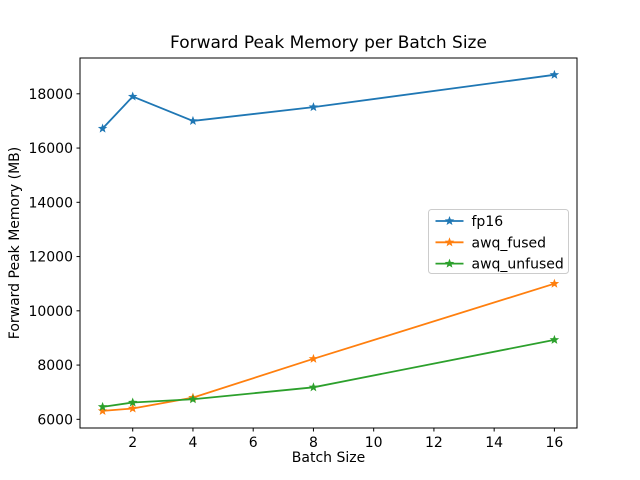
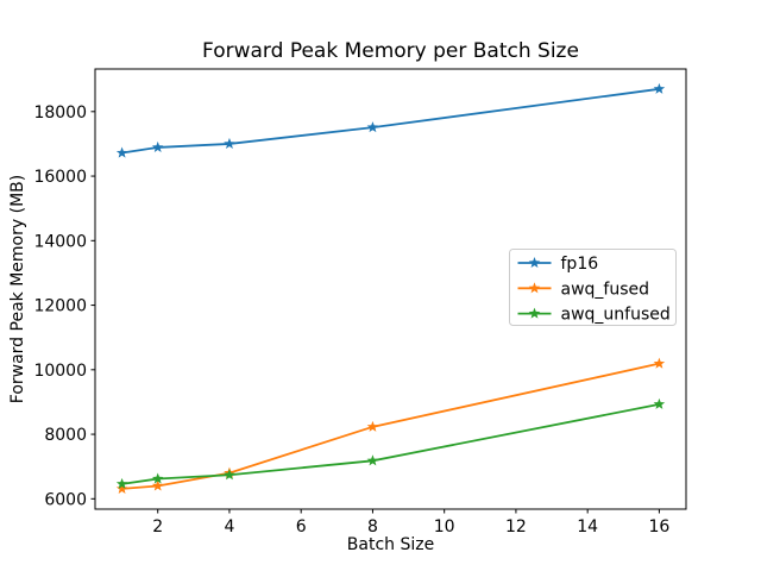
fp16/2: 17900 -> 16900
awq_fused/16: 11000 -> 10200
